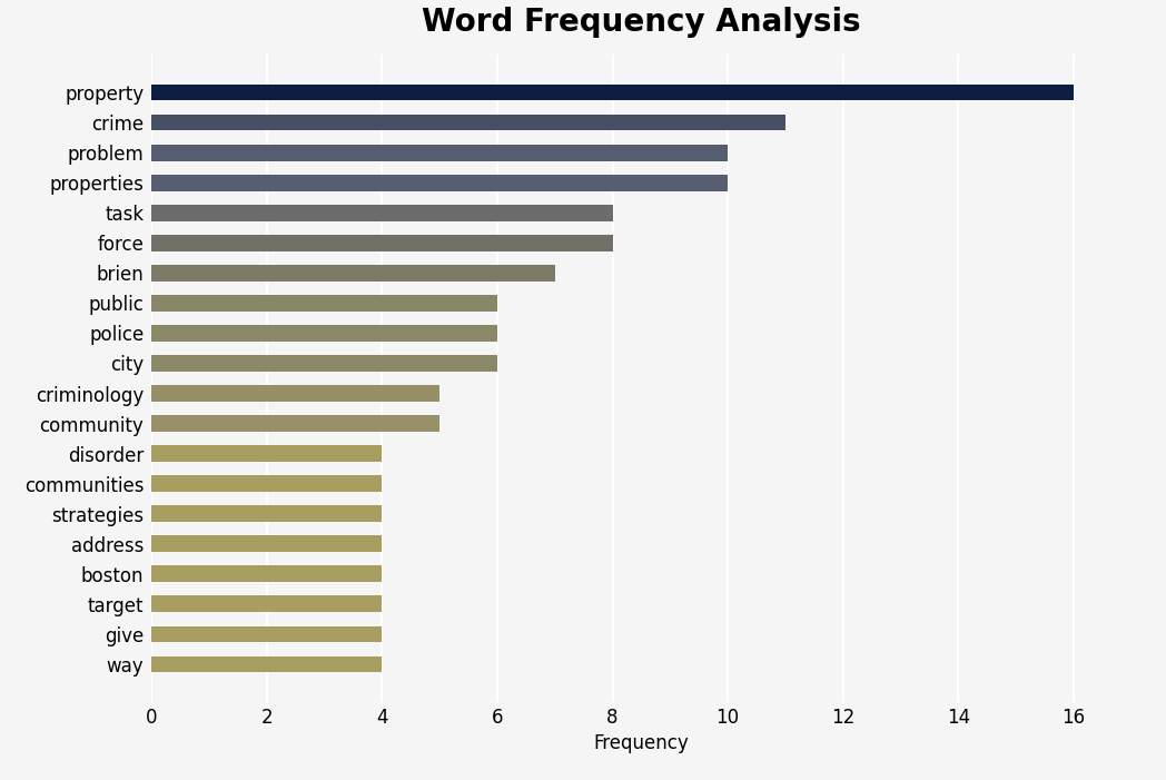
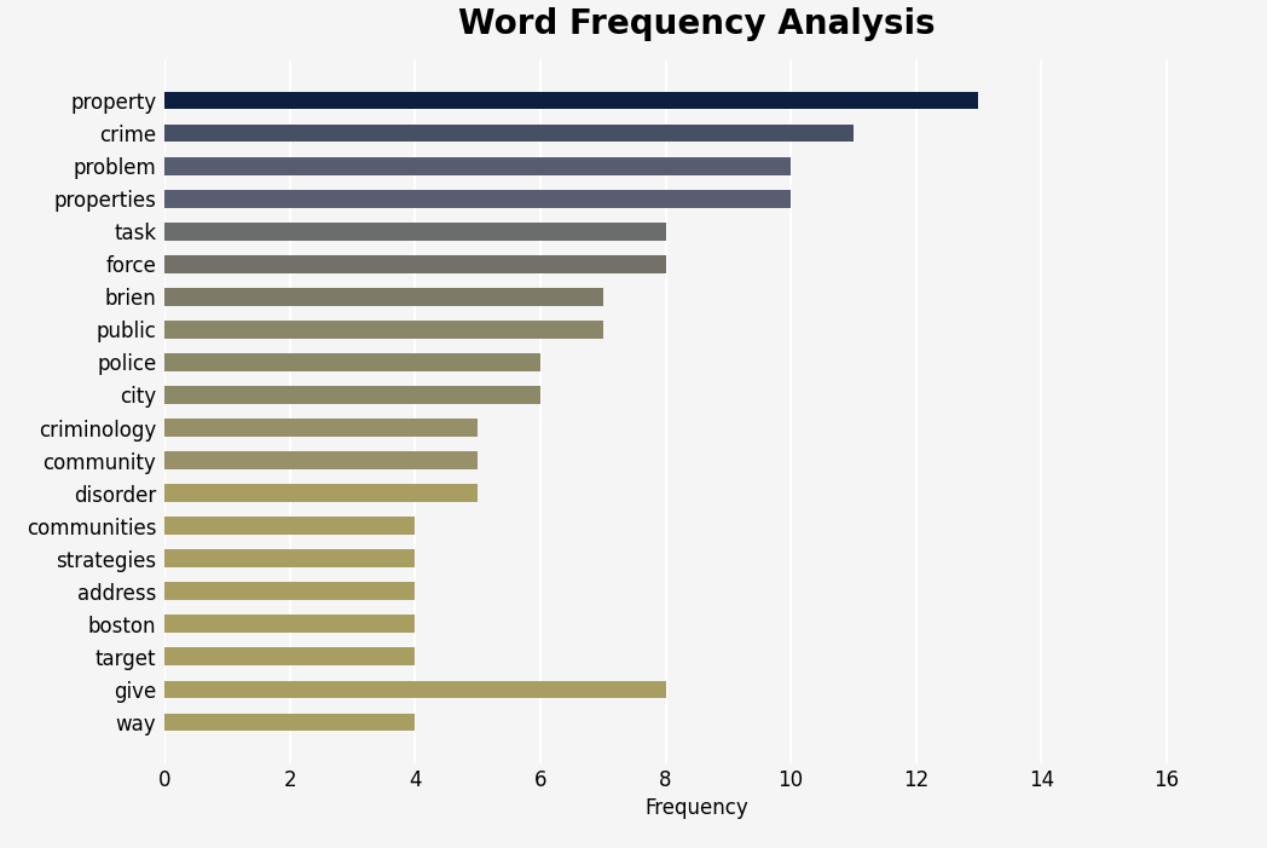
property: 16 -> 13
public: 6 -> 7
disorder: 4 -> 5
give: 4 -> 8
